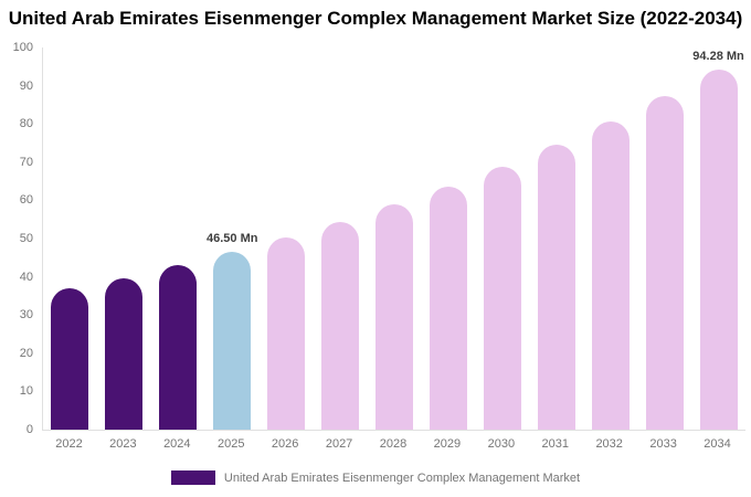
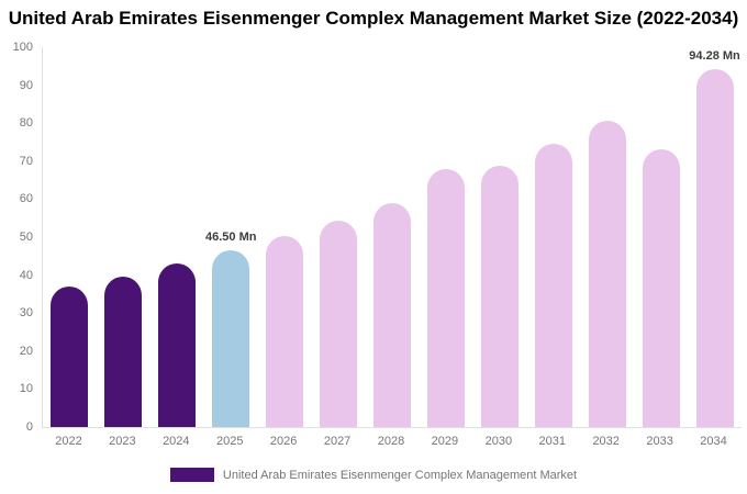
2029: 64 -> 68
2033: 87 -> 73
